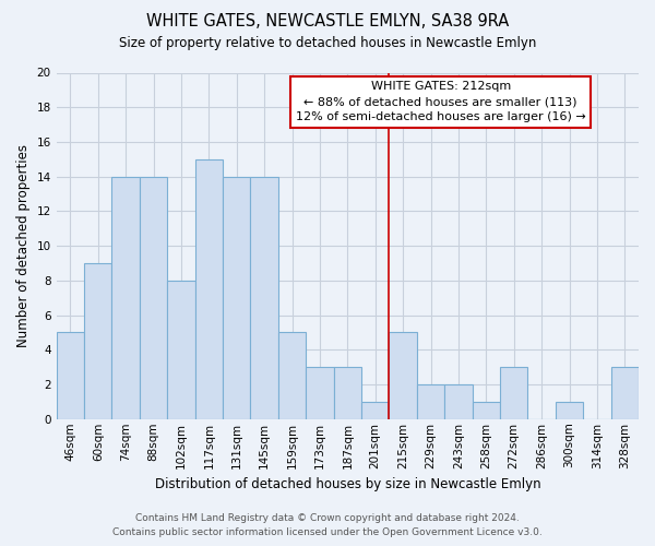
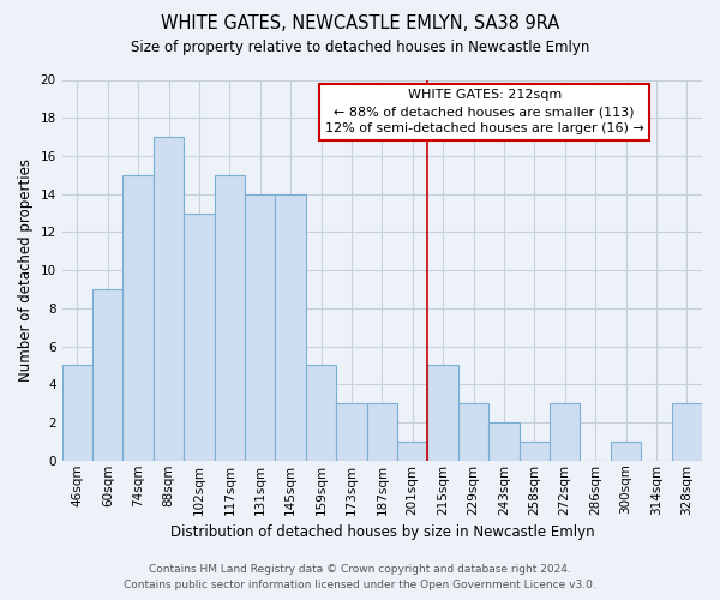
74sqm: 14 -> 15
88sqm: 14 -> 17
102sqm: 8 -> 13
229sqm: 2 -> 3
